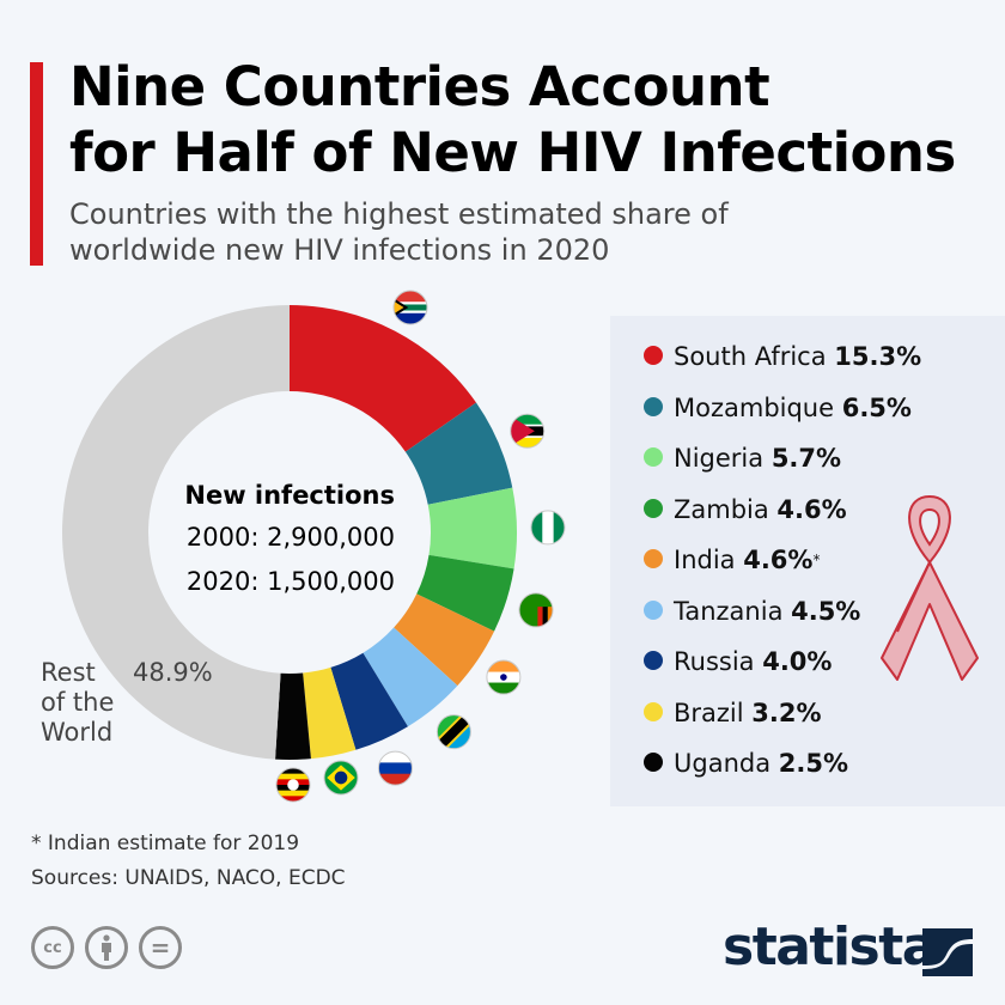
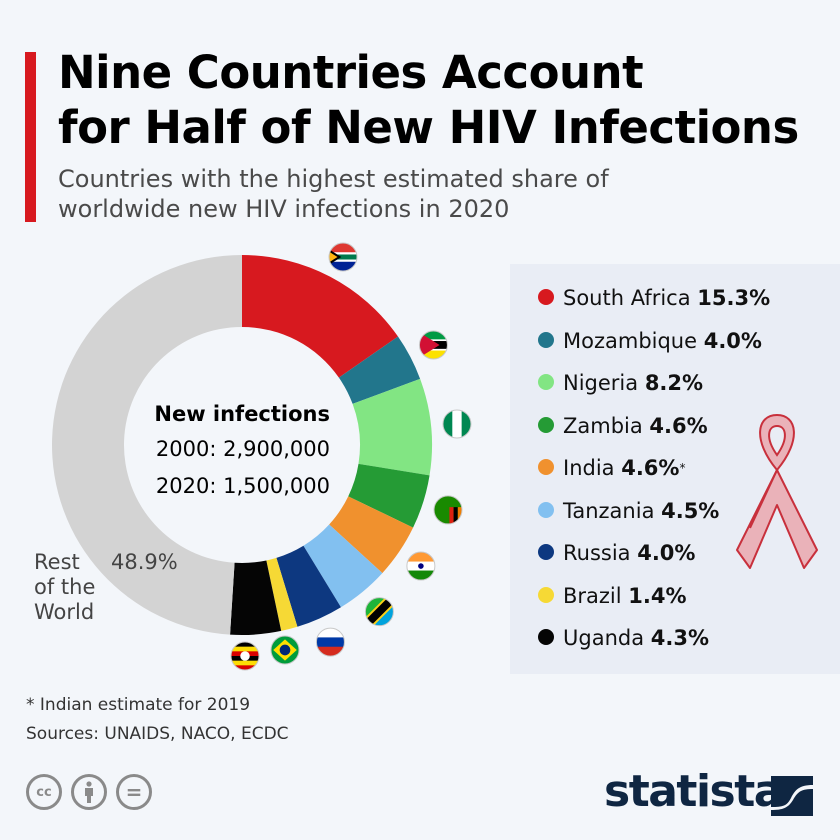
Mozambique: 6.5% -> 4.0%
Nigeria: 5.7% -> 8.2%
Brazil: 3.2% -> 1.4%
Uganda: 2.5% -> 4.3%
